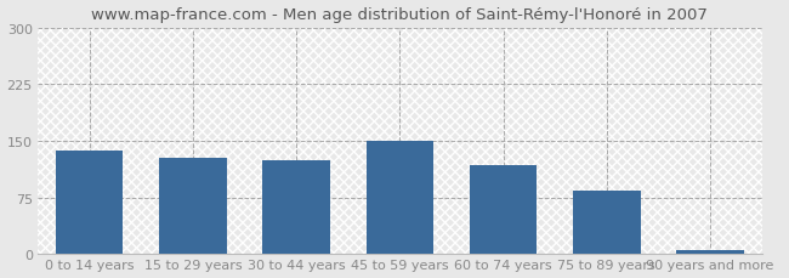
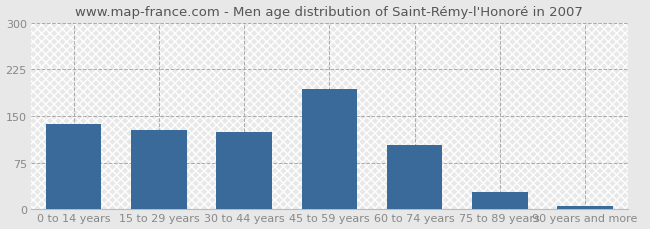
45 to 59 years: 150 -> 193
60 to 74 years: 118 -> 103
75 to 89 years: 84 -> 28
